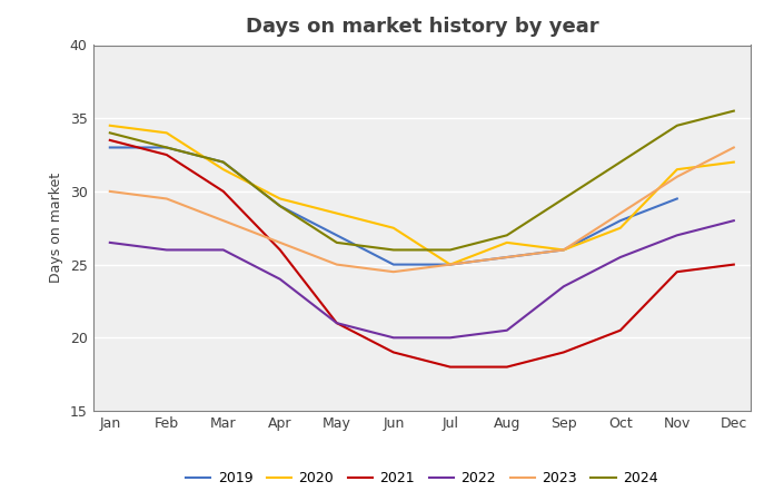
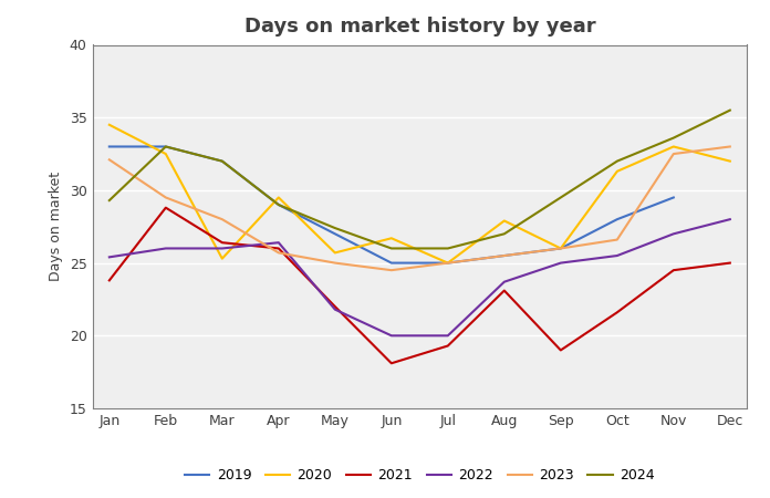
2021/Jan: 33.5 -> 23.8
2022/Jan: 26.5 -> 25.4
2023/Jan: 30.0 -> 32.1
2024/Jan: 34.0 -> 29.3
2020/Feb: 34.0 -> 32.5
2021/Feb: 32.5 -> 28.8
2020/Mar: 31.5 -> 25.3
2021/Mar: 30.0 -> 26.4
2022/Apr: 24.0 -> 26.4
2023/Apr: 26.5 -> 25.7
2020/May: 28.5 -> 25.7
2021/May: 21.0 -> 22.0
2022/May: 21.0 -> 21.8
2024/May: 26.5 -> 27.4
2020/Jun: 27.5 -> 26.7
2021/Jun: 19.0 -> 18.1
2021/Jul: 18.0 -> 19.3
2020/Aug: 26.5 -> 27.9
2021/Aug: 18.0 -> 23.1
2022/Aug: 20.5 -> 23.7
2022/Sep: 23.5 -> 25.0
2020/Oct: 27.5 -> 31.3
2021/Oct: 20.5 -> 21.6
2023/Oct: 28.5 -> 26.6
2020/Nov: 31.5 -> 33.0
2023/Nov: 31.0 -> 32.5
2024/Nov: 34.5 -> 33.6
